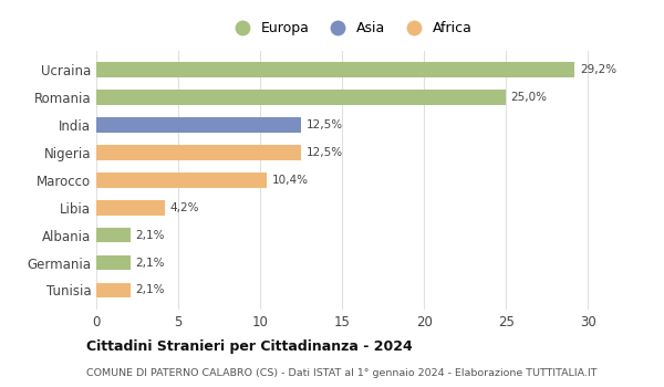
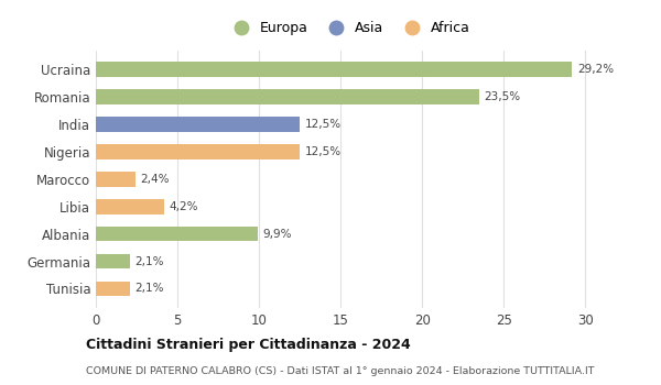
Romania: 25,0% -> 23,5%
Marocco: 10,4% -> 2,4%
Albania: 2,1% -> 9,9%
